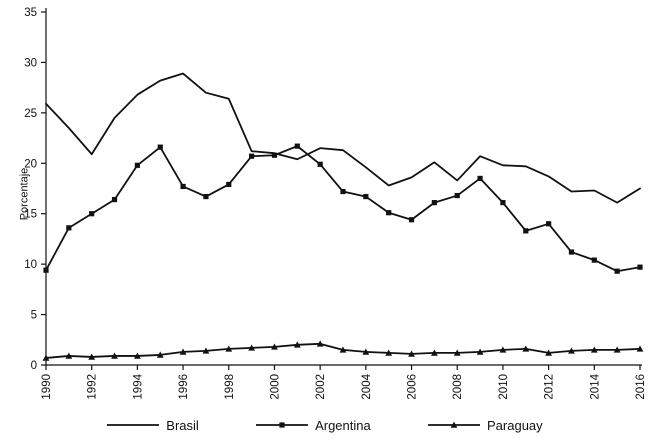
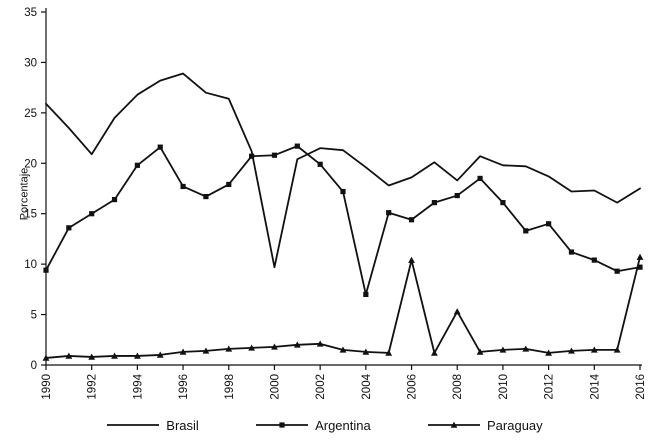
Brasil/2000: 21.0 -> 9.7
Argentina/2004: 16.7 -> 7.0
Paraguay/2006: 1.1 -> 10.4
Paraguay/2008: 1.2 -> 5.3
Paraguay/2016: 1.6 -> 10.7
